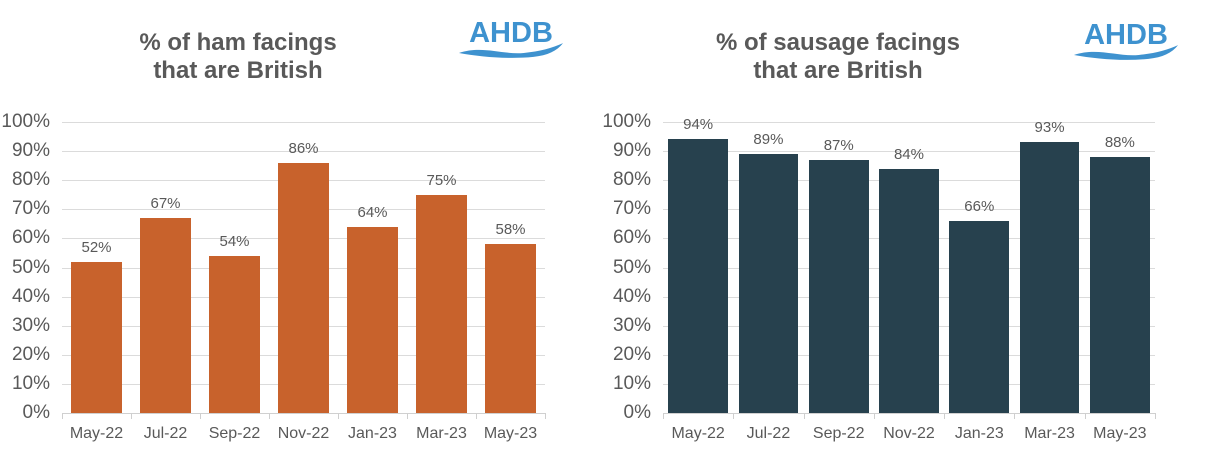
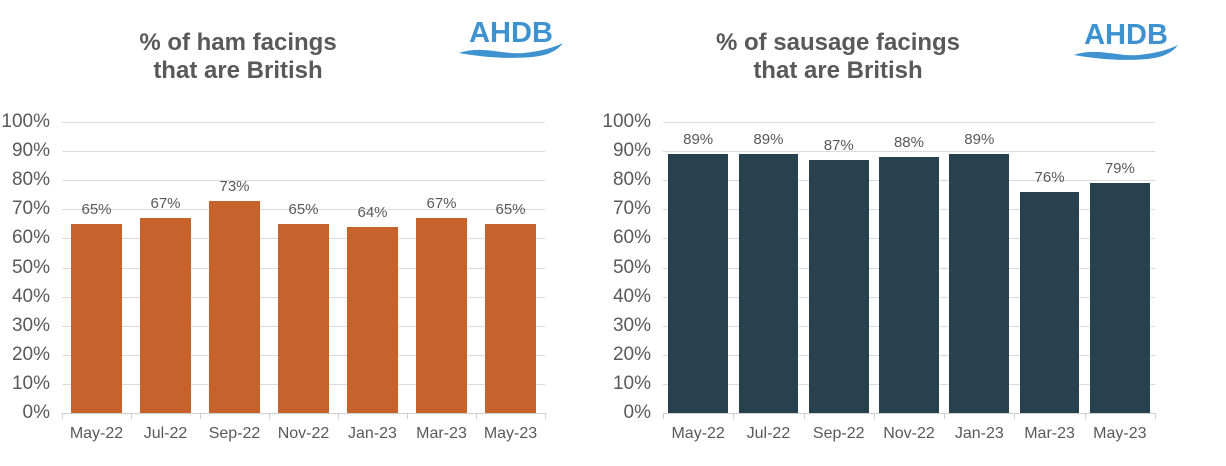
% of ham facings that are British/May-22: 52% -> 65%
% of ham facings that are British/Sep-22: 54% -> 73%
% of ham facings that are British/Nov-22: 86% -> 65%
% of ham facings that are British/Mar-23: 75% -> 67%
% of ham facings that are British/May-23: 58% -> 65%
% of sausage facings that are British/May-22: 94% -> 89%
% of sausage facings that are British/Nov-22: 84% -> 88%
% of sausage facings that are British/Jan-23: 66% -> 89%
% of sausage facings that are British/Mar-23: 93% -> 76%
% of sausage facings that are British/May-23: 88% -> 79%
